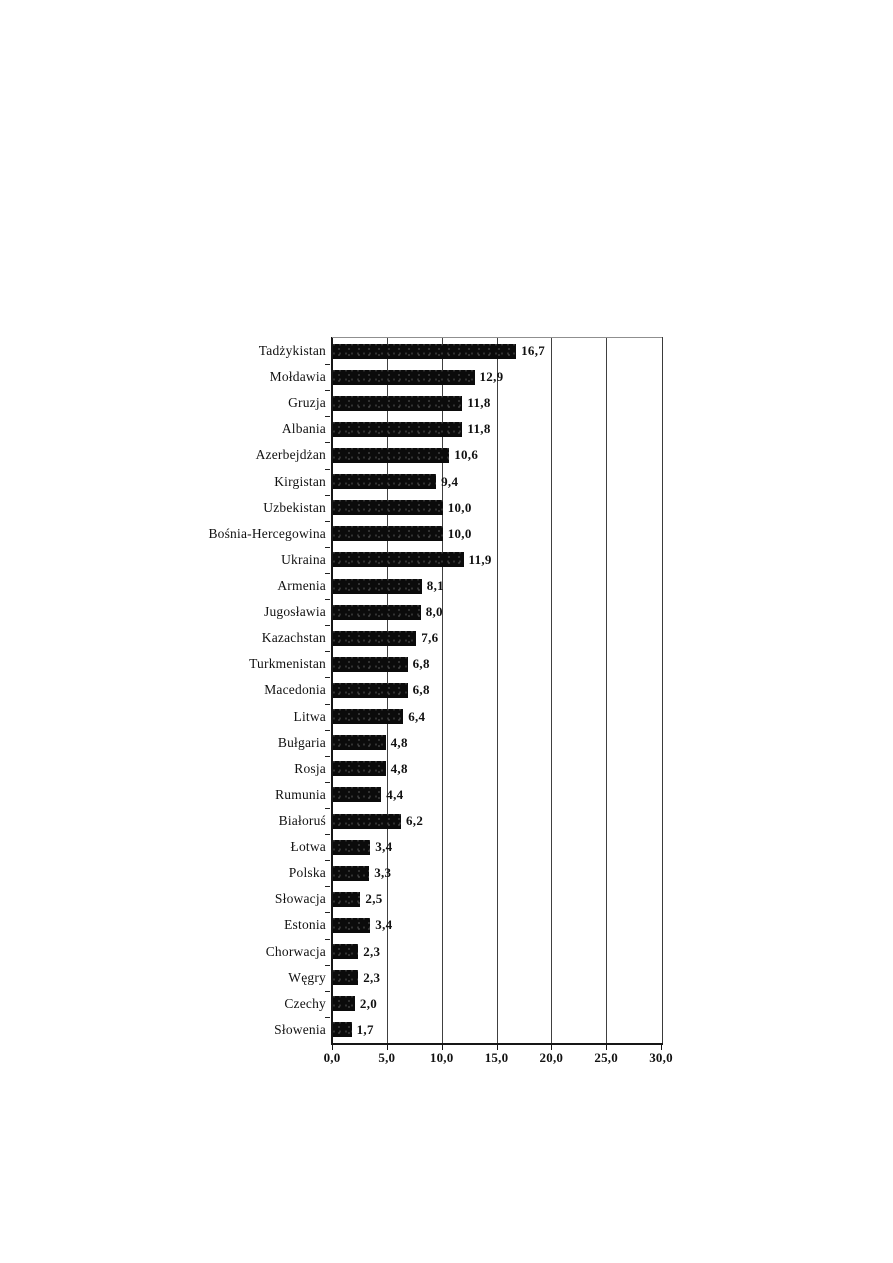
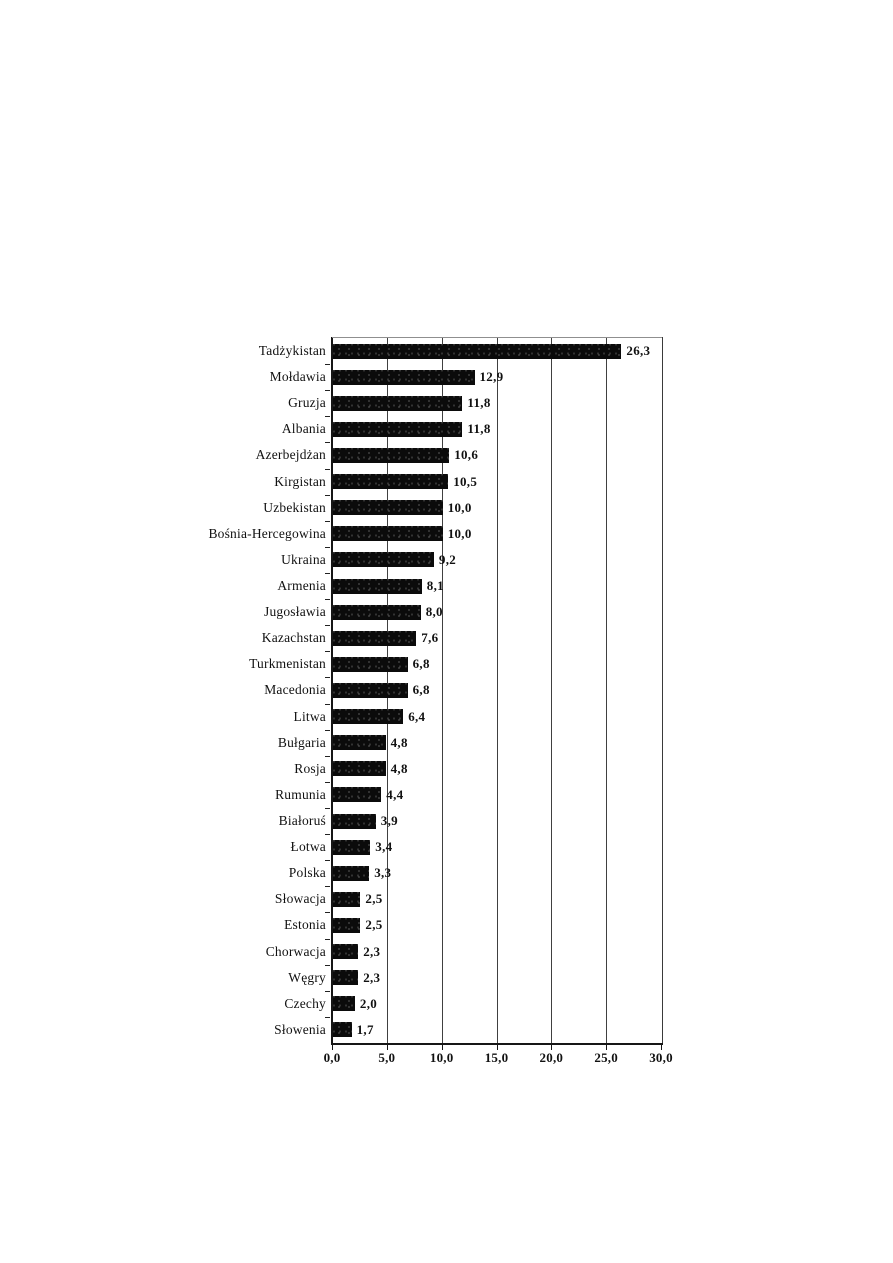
Tadżykistan: 16,7 -> 26,3
Kirgistan: 9,4 -> 10,5
Ukraina: 11,9 -> 9,2
Białoruś: 6,2 -> 3,9
Estonia: 3,4 -> 2,5
